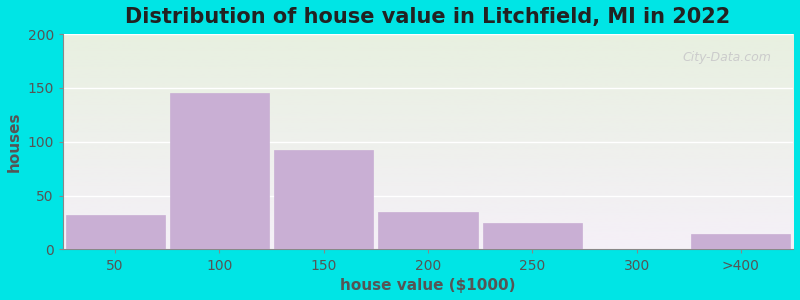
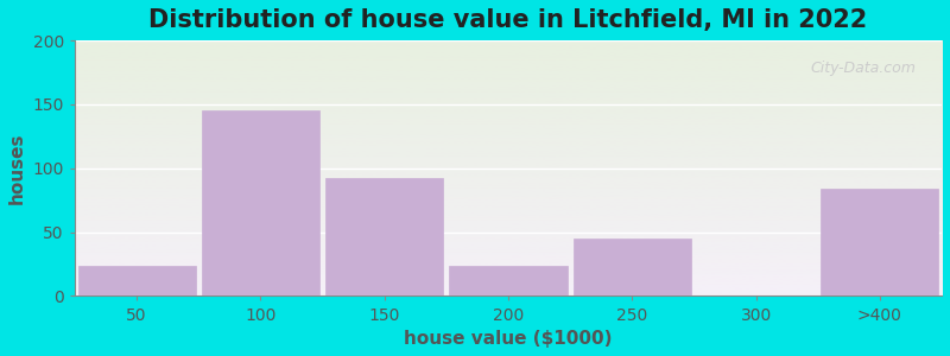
50: 32 -> 24
200: 35 -> 24
250: 25 -> 45
>400: 14 -> 84
